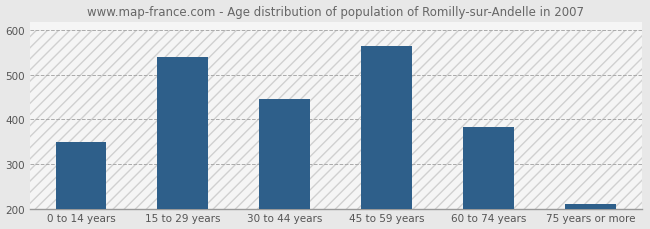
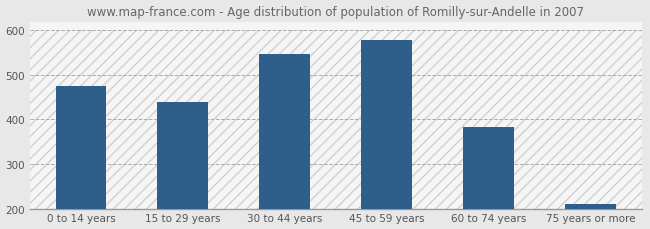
0 to 14 years: 350 -> 475
15 to 29 years: 540 -> 440
30 to 44 years: 445 -> 548
45 to 59 years: 565 -> 578
